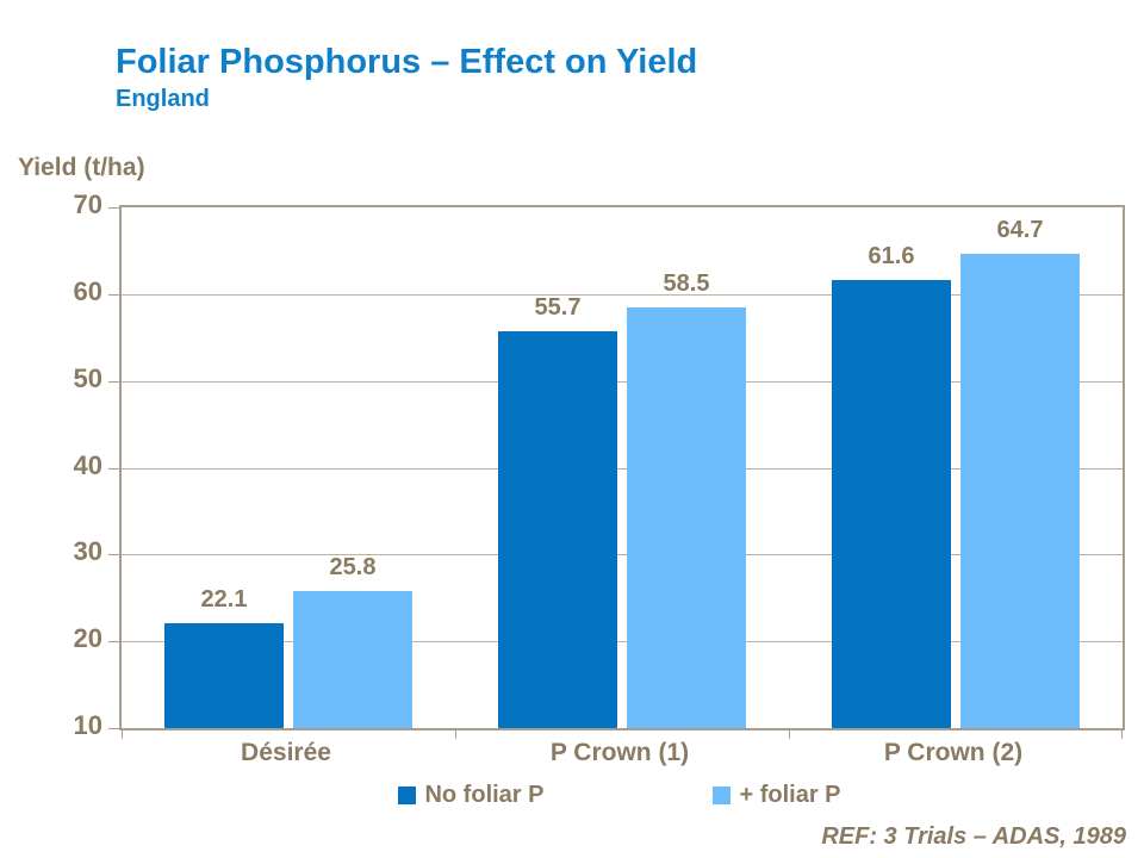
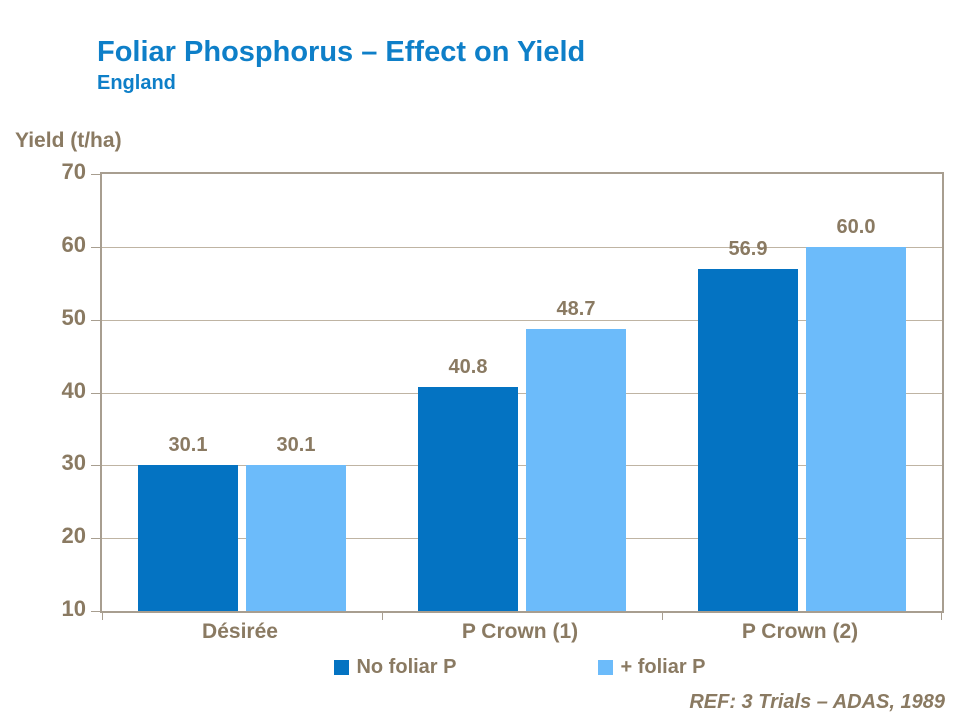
No foliar P/Désirée: 22.1 -> 30.1
+ foliar P/Désirée: 25.8 -> 30.1
No foliar P/P Crown (1): 55.7 -> 40.8
+ foliar P/P Crown (1): 58.5 -> 48.7
No foliar P/P Crown (2): 61.6 -> 56.9
+ foliar P/P Crown (2): 64.7 -> 60.0
